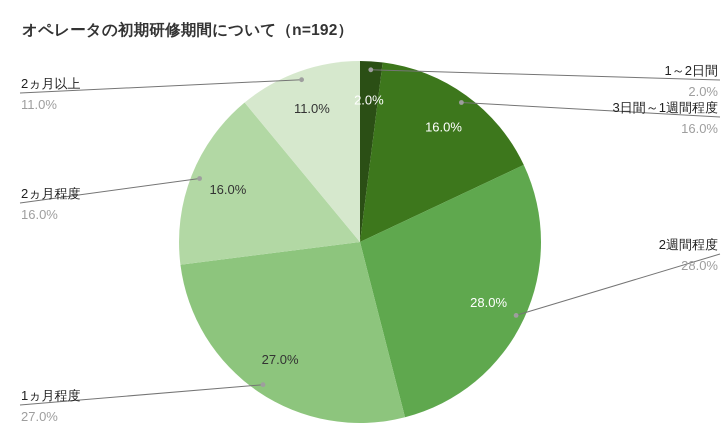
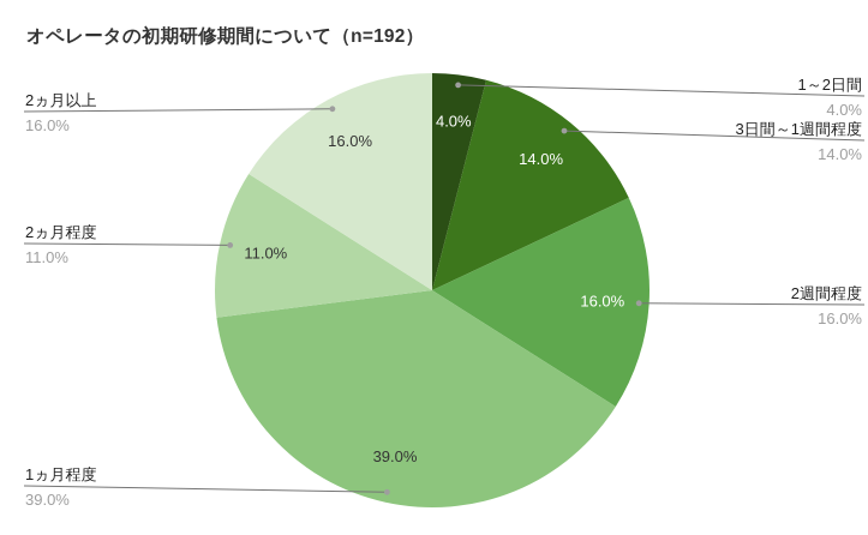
1～2日間: 2.0% -> 4.0%
3日間～1週間程度: 16.0% -> 14.0%
2週間程度: 28.0% -> 16.0%
1ヵ月程度: 27.0% -> 39.0%
2ヵ月程度: 16.0% -> 11.0%
2ヵ月以上: 11.0% -> 16.0%
